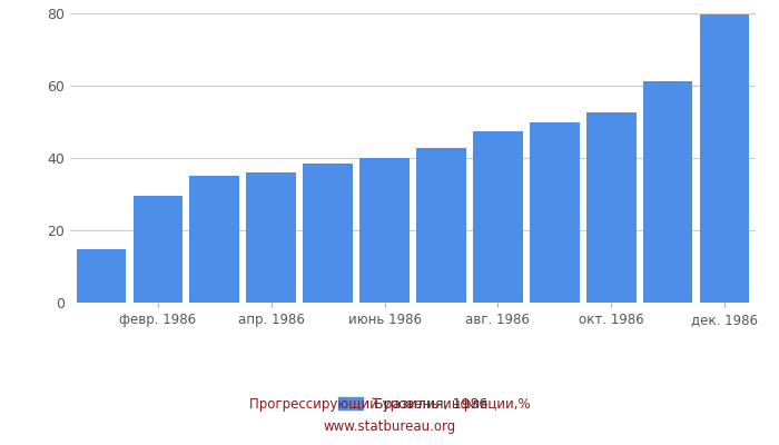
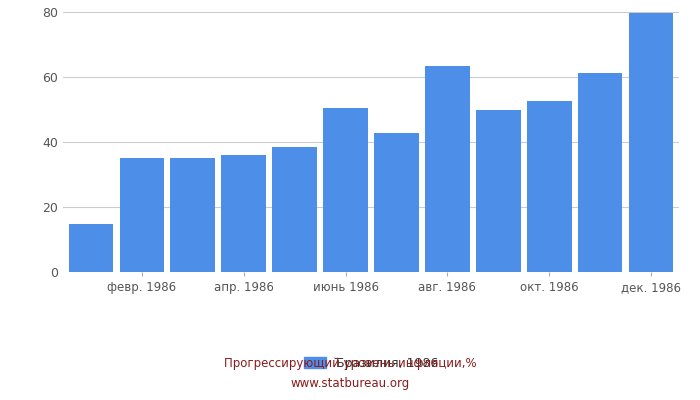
февр. 1986: 29.5 -> 35.0
июнь 1986: 40.0 -> 50.5
авг. 1986: 47.3 -> 63.5
